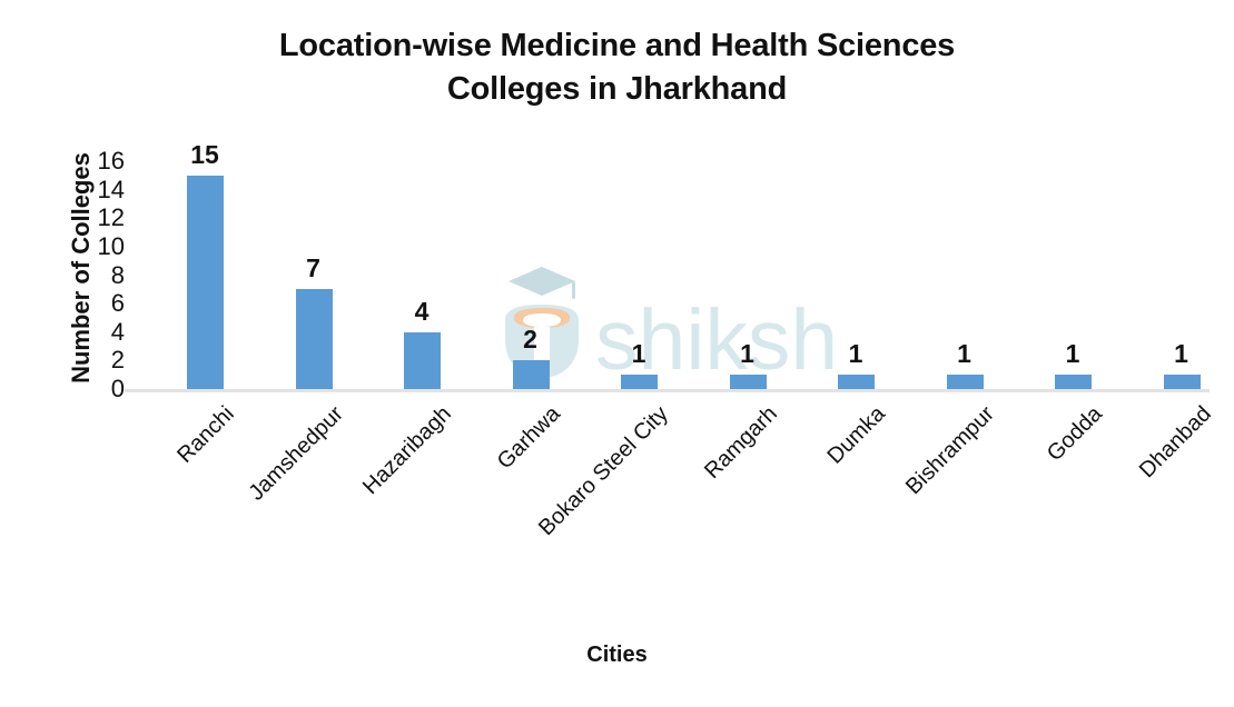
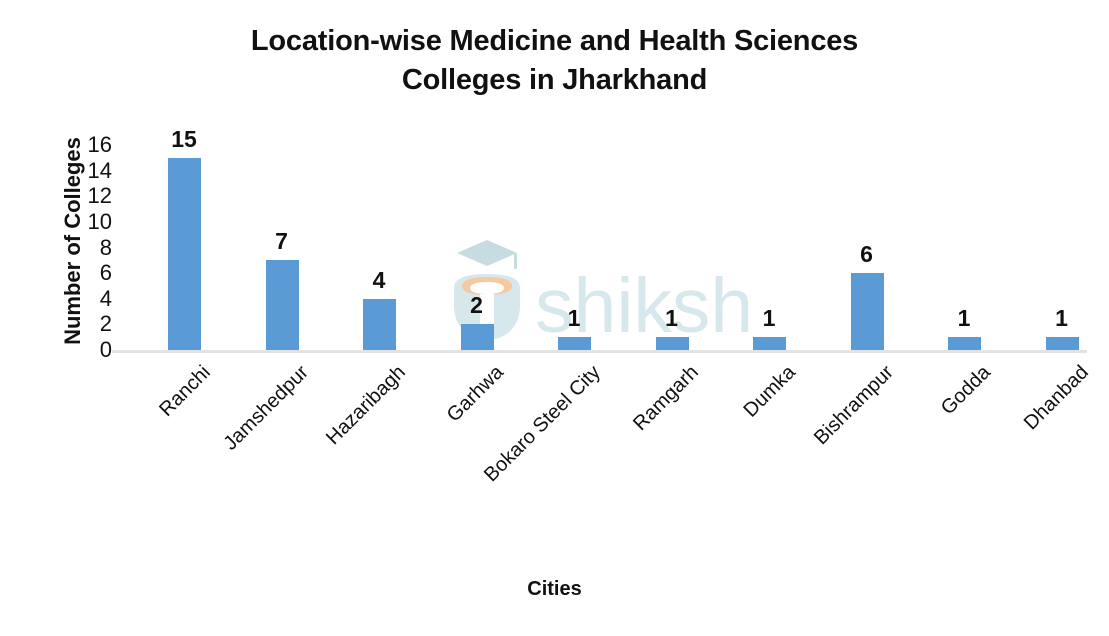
Bishrampur: 1 -> 6
